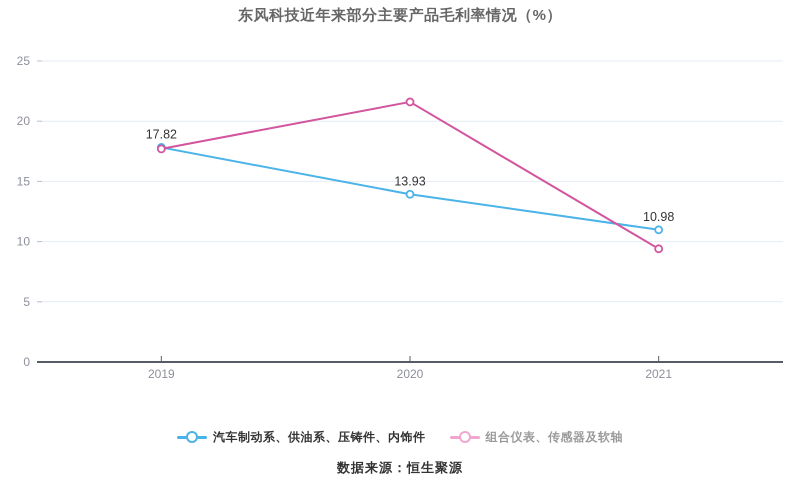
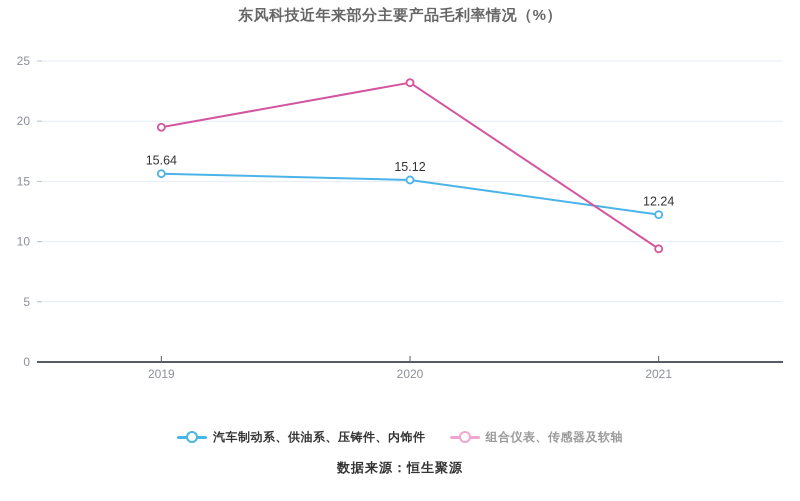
汽车制动系、供油系、压铸件、内饰件/2019: 17.82 -> 15.64
组合仪表、传感器及软轴/2019: 17.7 -> 19.5
汽车制动系、供油系、压铸件、内饰件/2020: 13.93 -> 15.12
组合仪表、传感器及软轴/2020: 21.6 -> 23.2
汽车制动系、供油系、压铸件、内饰件/2021: 10.98 -> 12.24
